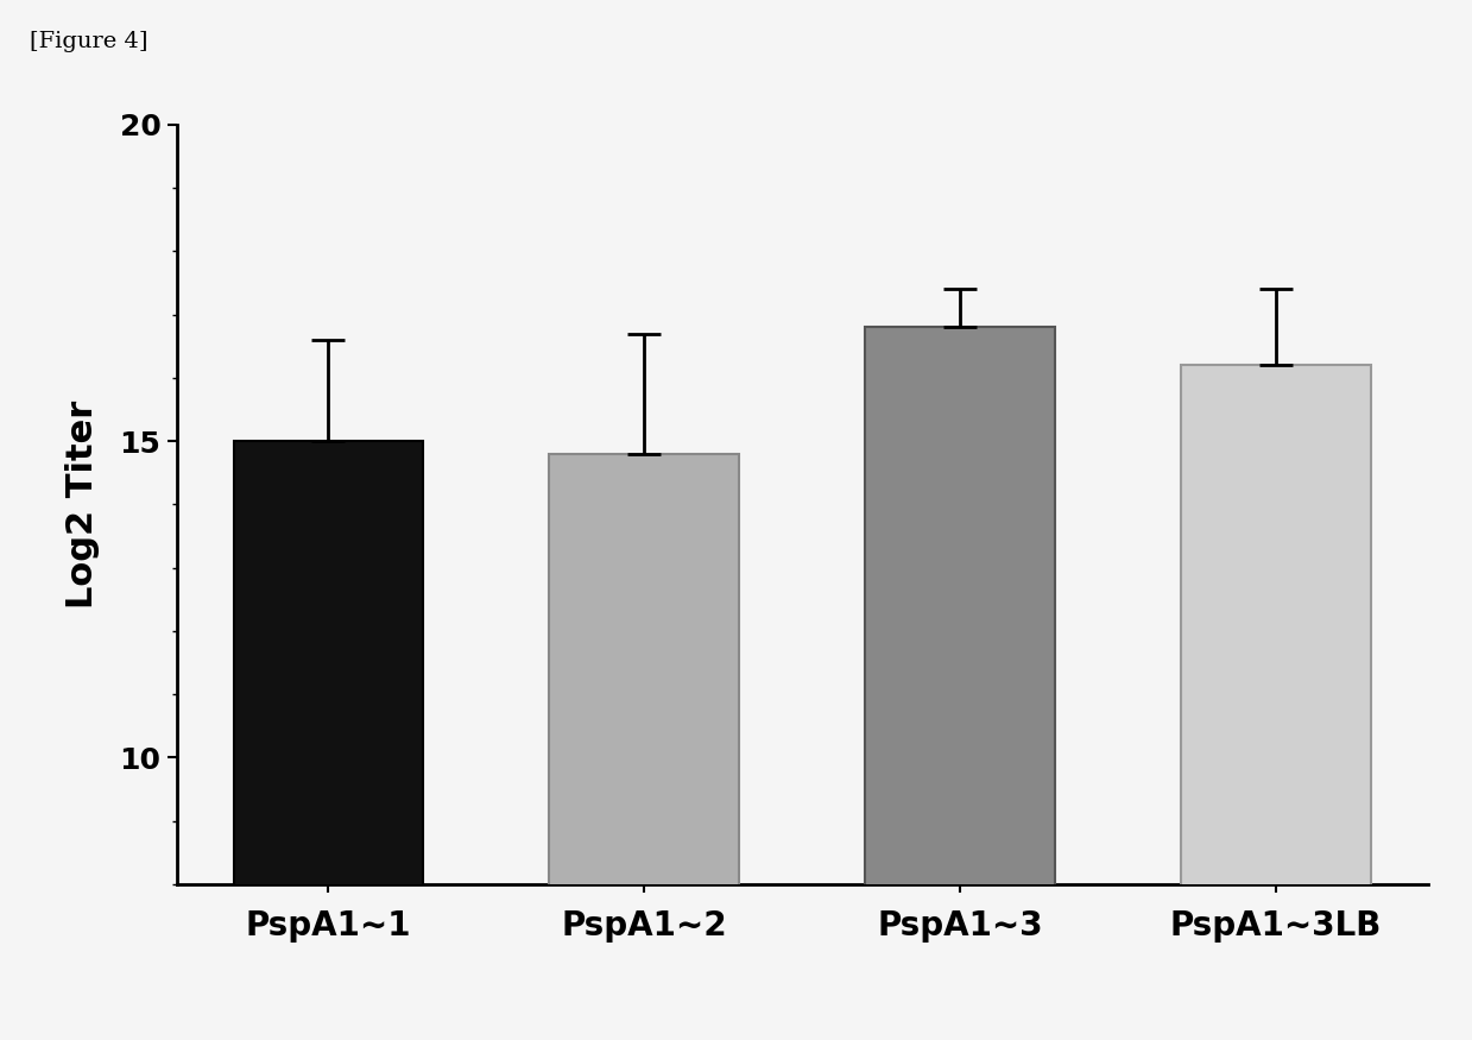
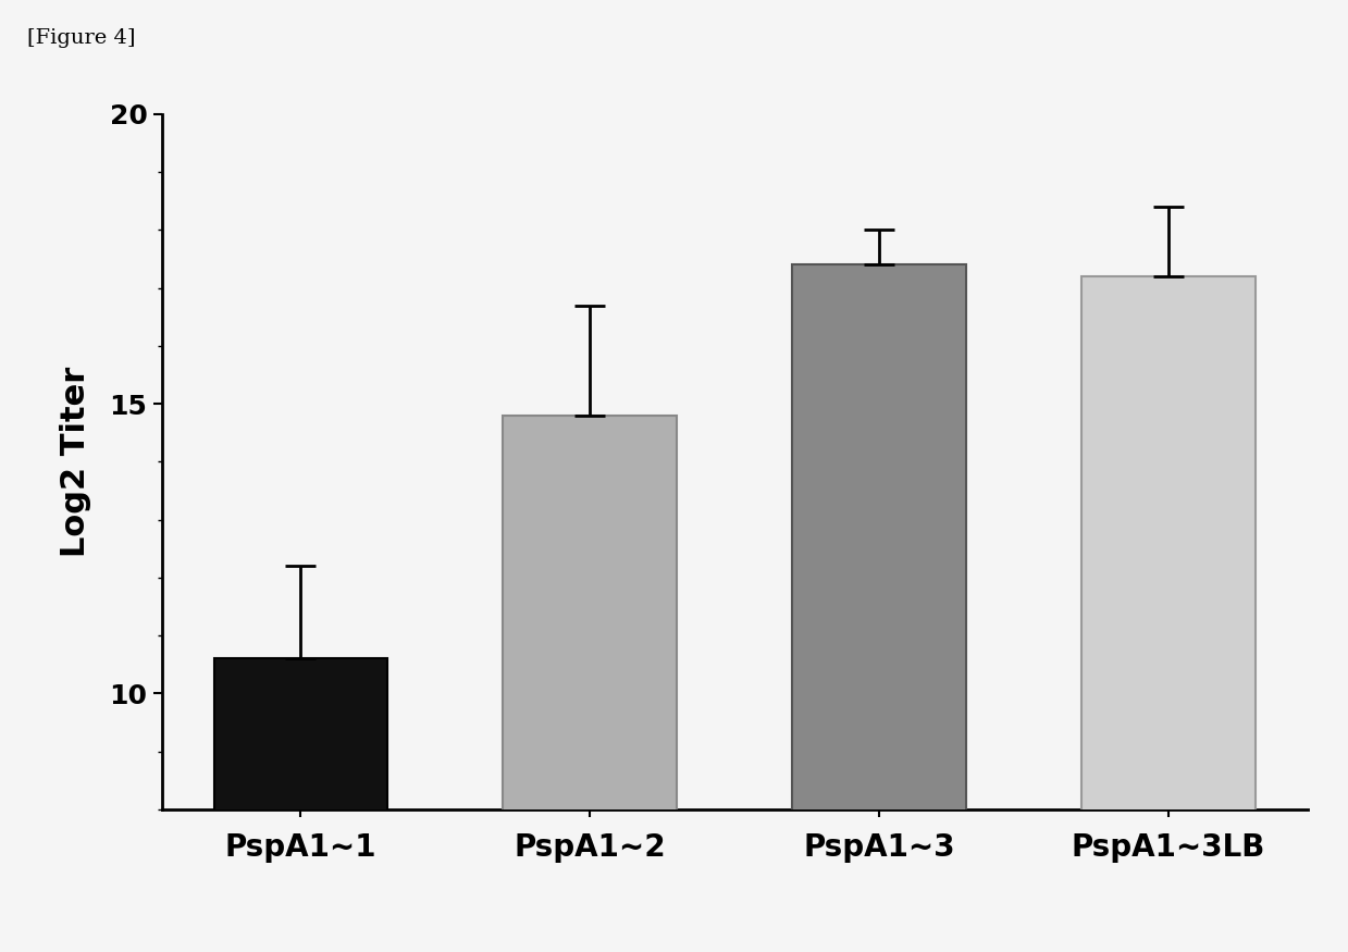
PspA1~1: 15.0 -> 10.6
PspA1~3: 16.8 -> 17.4
PspA1~3LB: 16.2 -> 17.2
